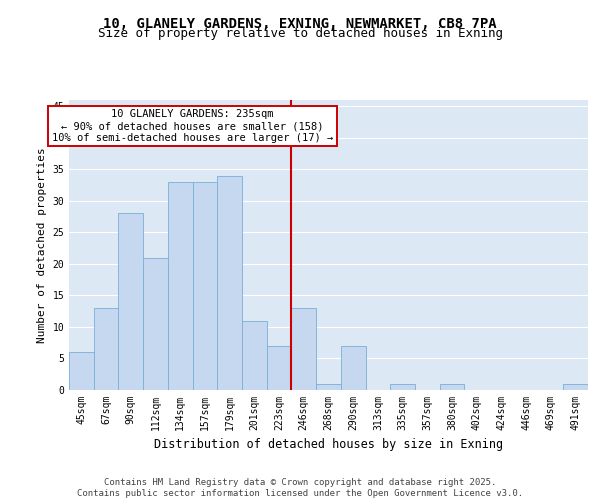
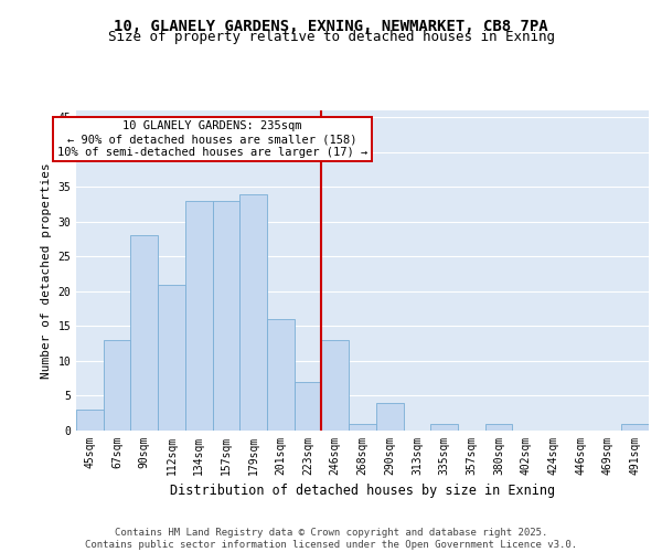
45sqm: 6 -> 3
201sqm: 11 -> 16
290sqm: 7 -> 4
